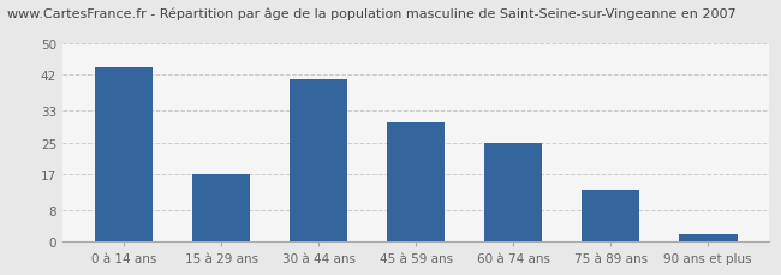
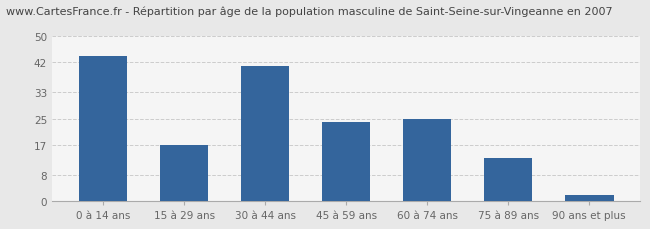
45 à 59 ans: 30 -> 24
